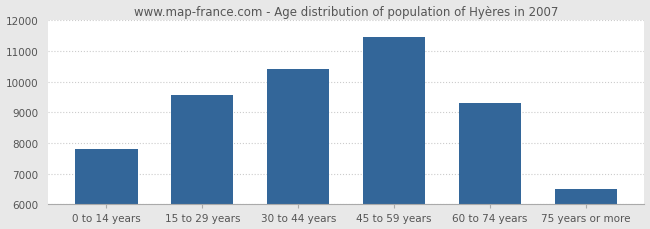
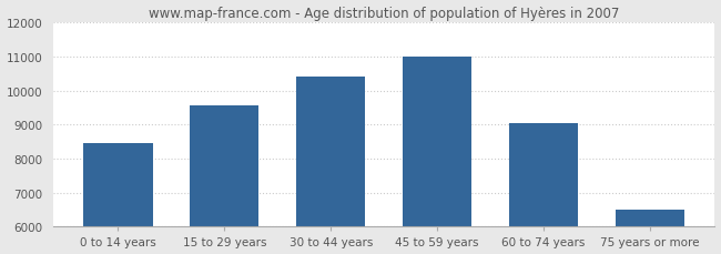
0 to 14 years: 7800 -> 8450
45 to 59 years: 11450 -> 11000
60 to 74 years: 9300 -> 9050
